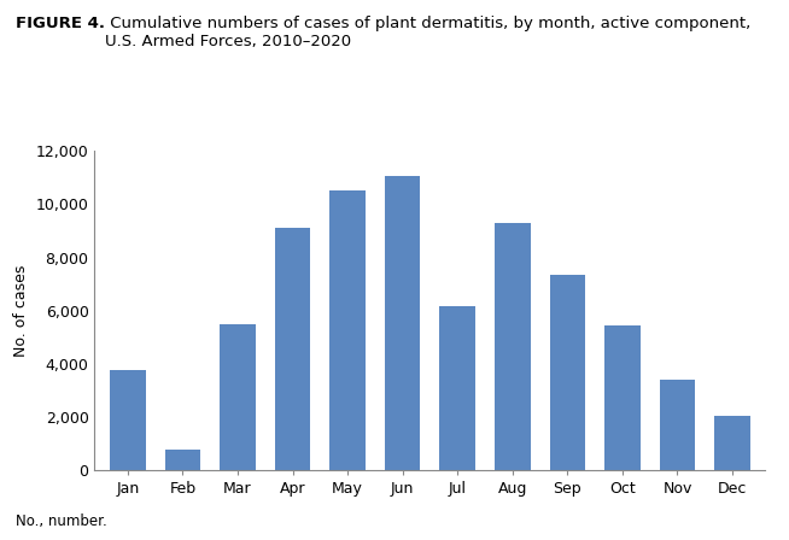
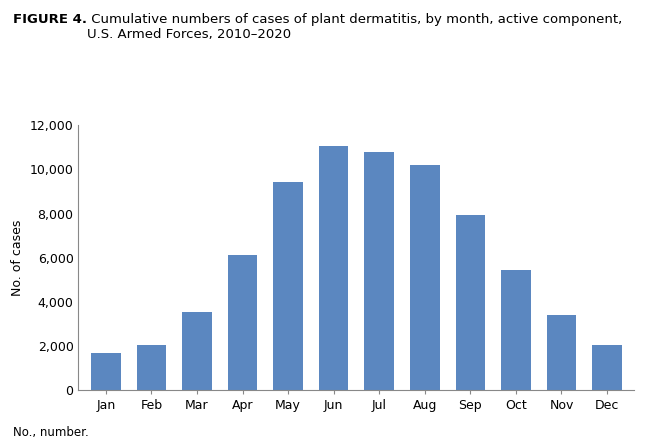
Jan: 3,750 -> 1,650
Feb: 750 -> 2,050
Mar: 5,500 -> 3,550
Apr: 9,100 -> 6,100
May: 10,500 -> 9,450
Jul: 6,150 -> 10,800
Aug: 9,300 -> 10,200
Sep: 7,350 -> 7,950
